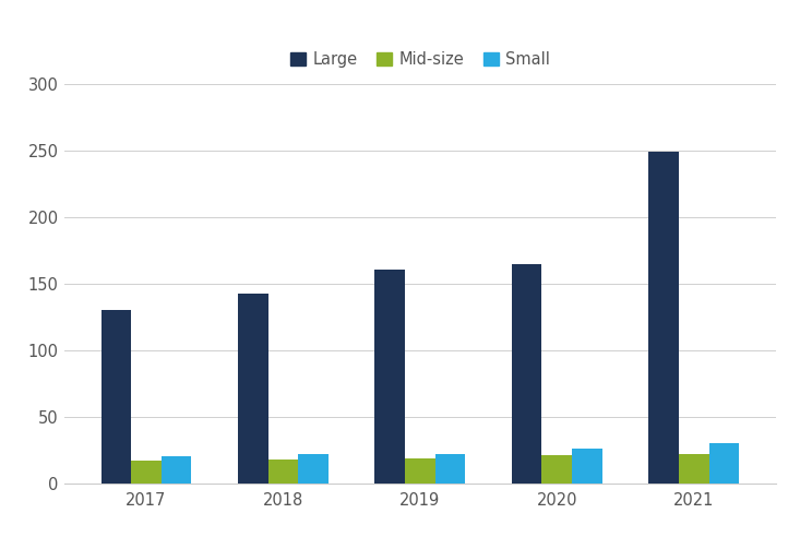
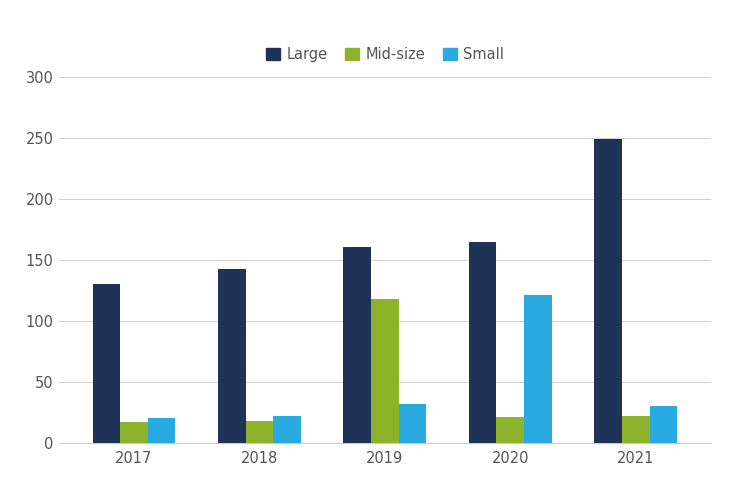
Mid-size/2019: 19 -> 118
Small/2019: 22 -> 32
Small/2020: 26 -> 121
